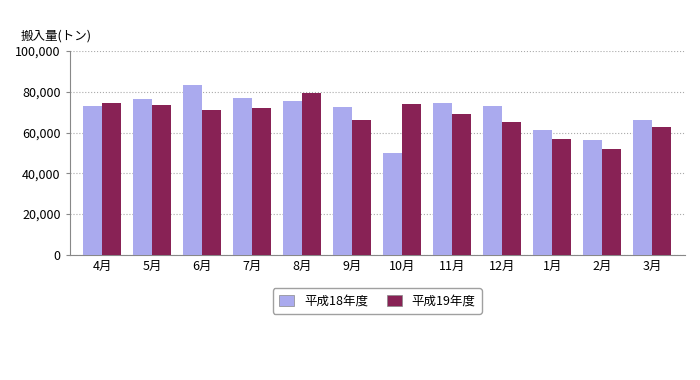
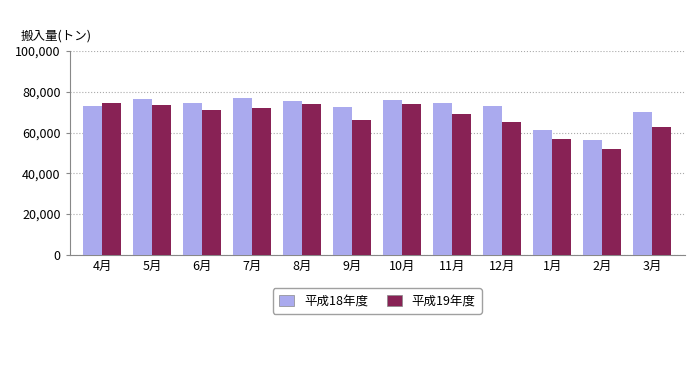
平成18年度/6月: 83,500 -> 74,500
平成19年度/8月: 79,500 -> 74,000
平成18年度/10月: 50,000 -> 76,000
平成18年度/3月: 66,000 -> 70,000
